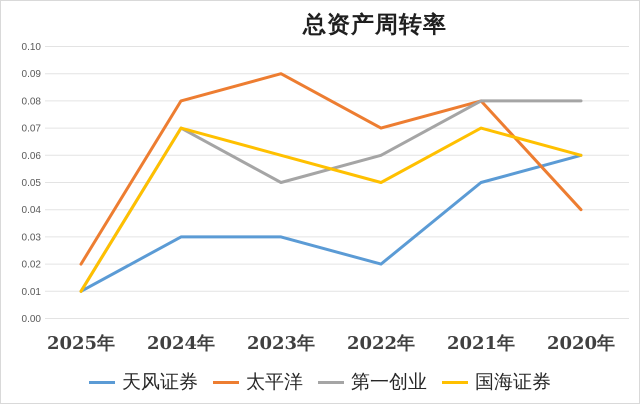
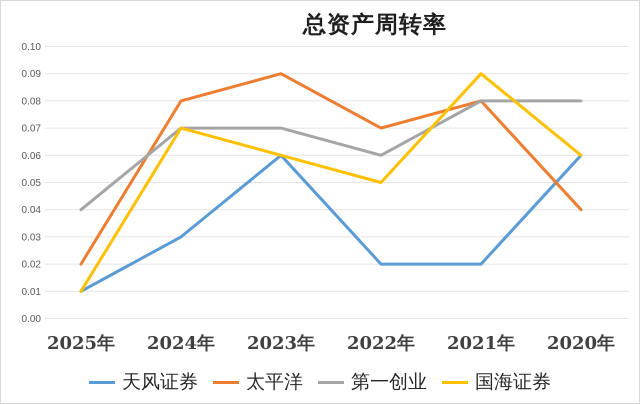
第一创业/2025年: 0.01 -> 0.04
天风证券/2023年: 0.03 -> 0.06
第一创业/2023年: 0.05 -> 0.07
天风证券/2021年: 0.05 -> 0.02
国海证券/2021年: 0.07 -> 0.09
